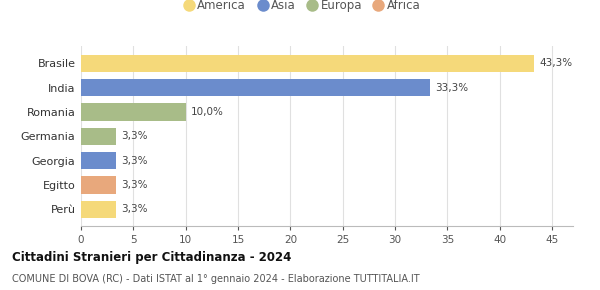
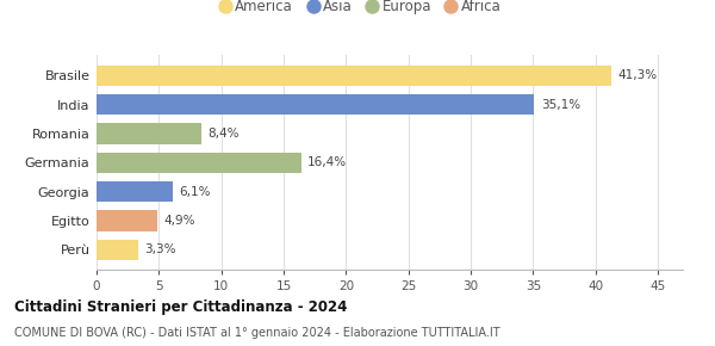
Brasile: 43,3% -> 41,3%
India: 33,3% -> 35,1%
Romania: 10,0% -> 8,4%
Germania: 3,3% -> 16,4%
Georgia: 3,3% -> 6,1%
Egitto: 3,3% -> 4,9%
